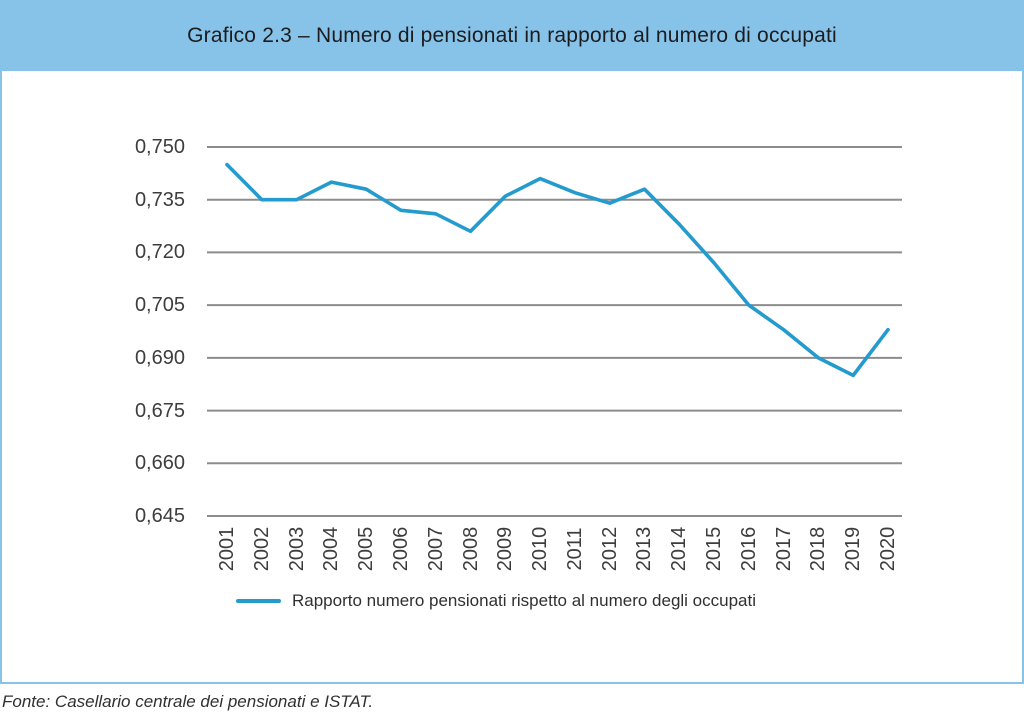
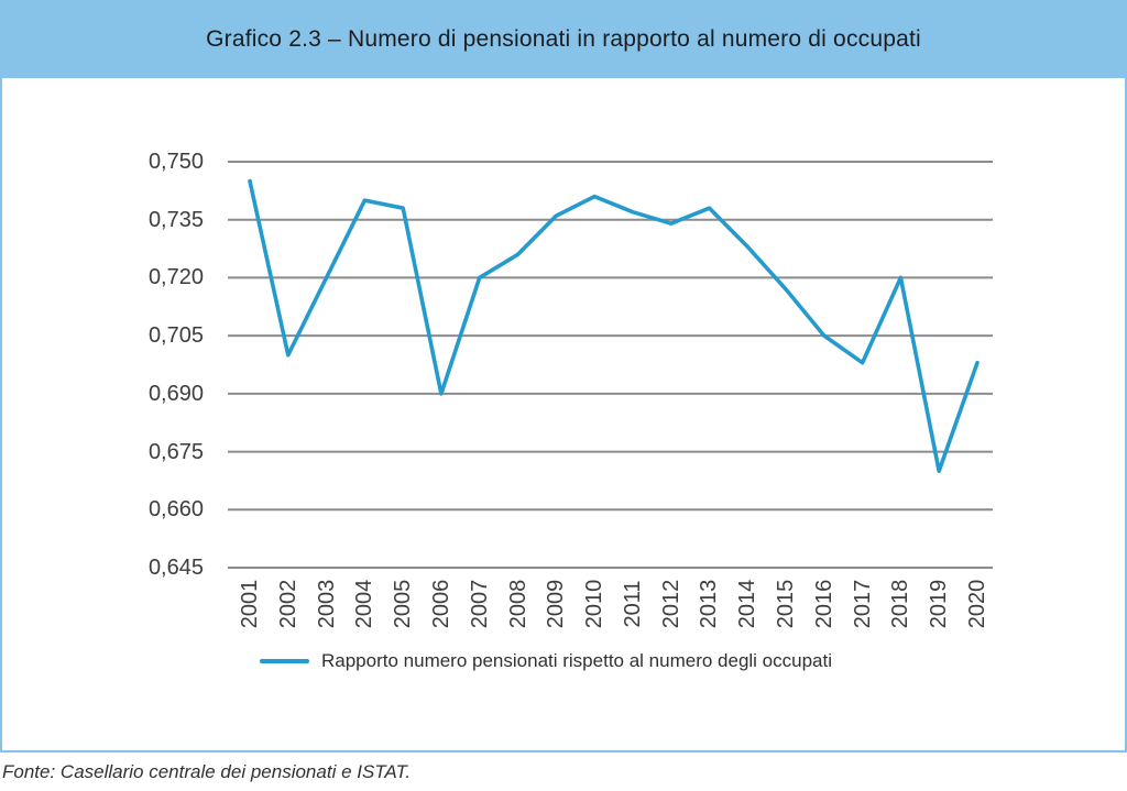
2002: 0,73 -> 0,70
2003: 0,73 -> 0,72
2006: 0,73 -> 0,69
2007: 0,73 -> 0,72
2018: 0,69 -> 0,72
2019: 0,69 -> 0,67
